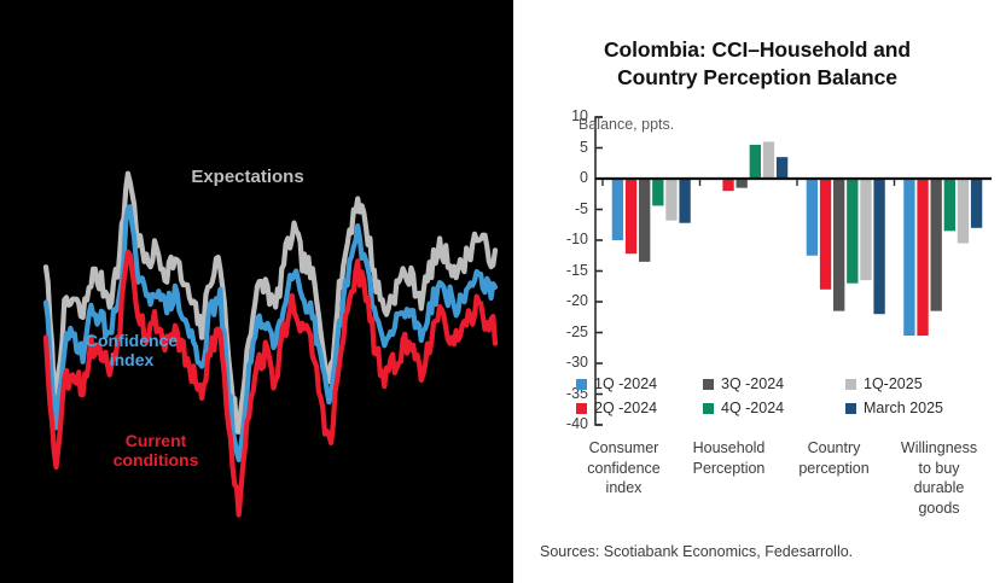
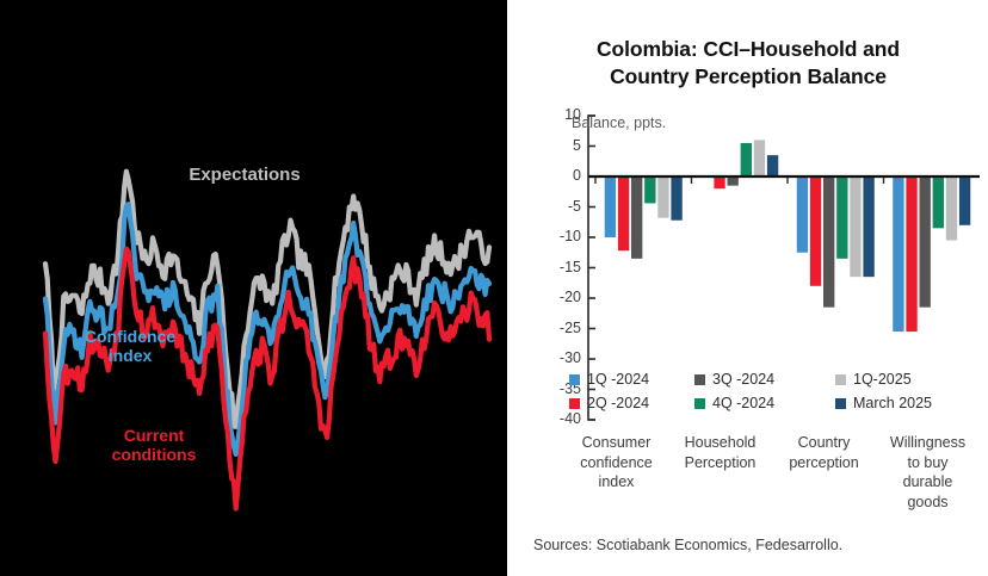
4Q -2024/Country perception: -17 -> -14
March 2025/Country perception: -22 -> -16
